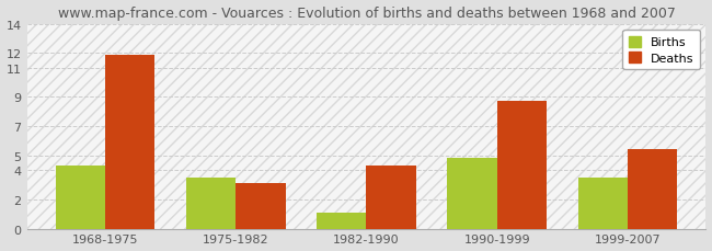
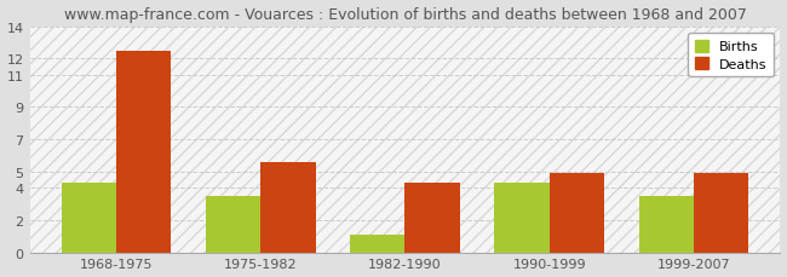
Deaths/1968-1975: 11.9 -> 12.5
Deaths/1975-1982: 3.1 -> 5.6
Births/1990-1999: 4.8 -> 4.3
Deaths/1990-1999: 8.7 -> 4.9
Deaths/1999-2007: 5.4 -> 4.9
